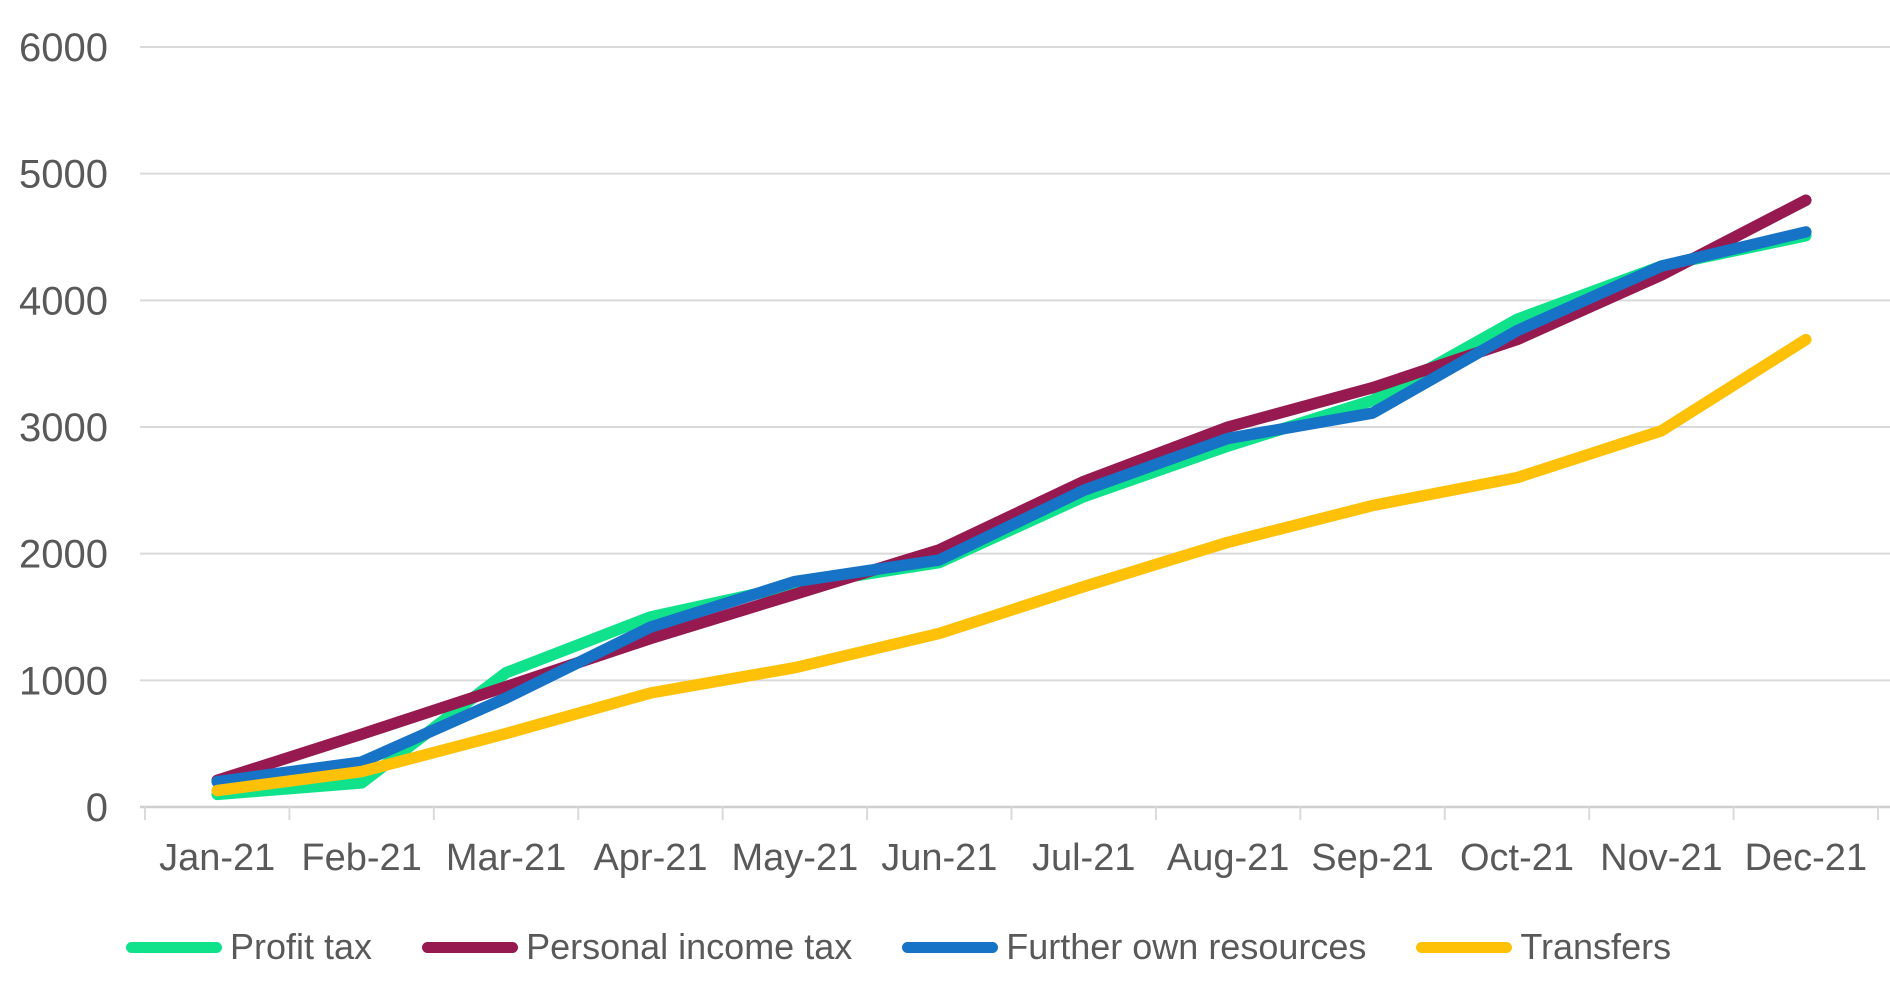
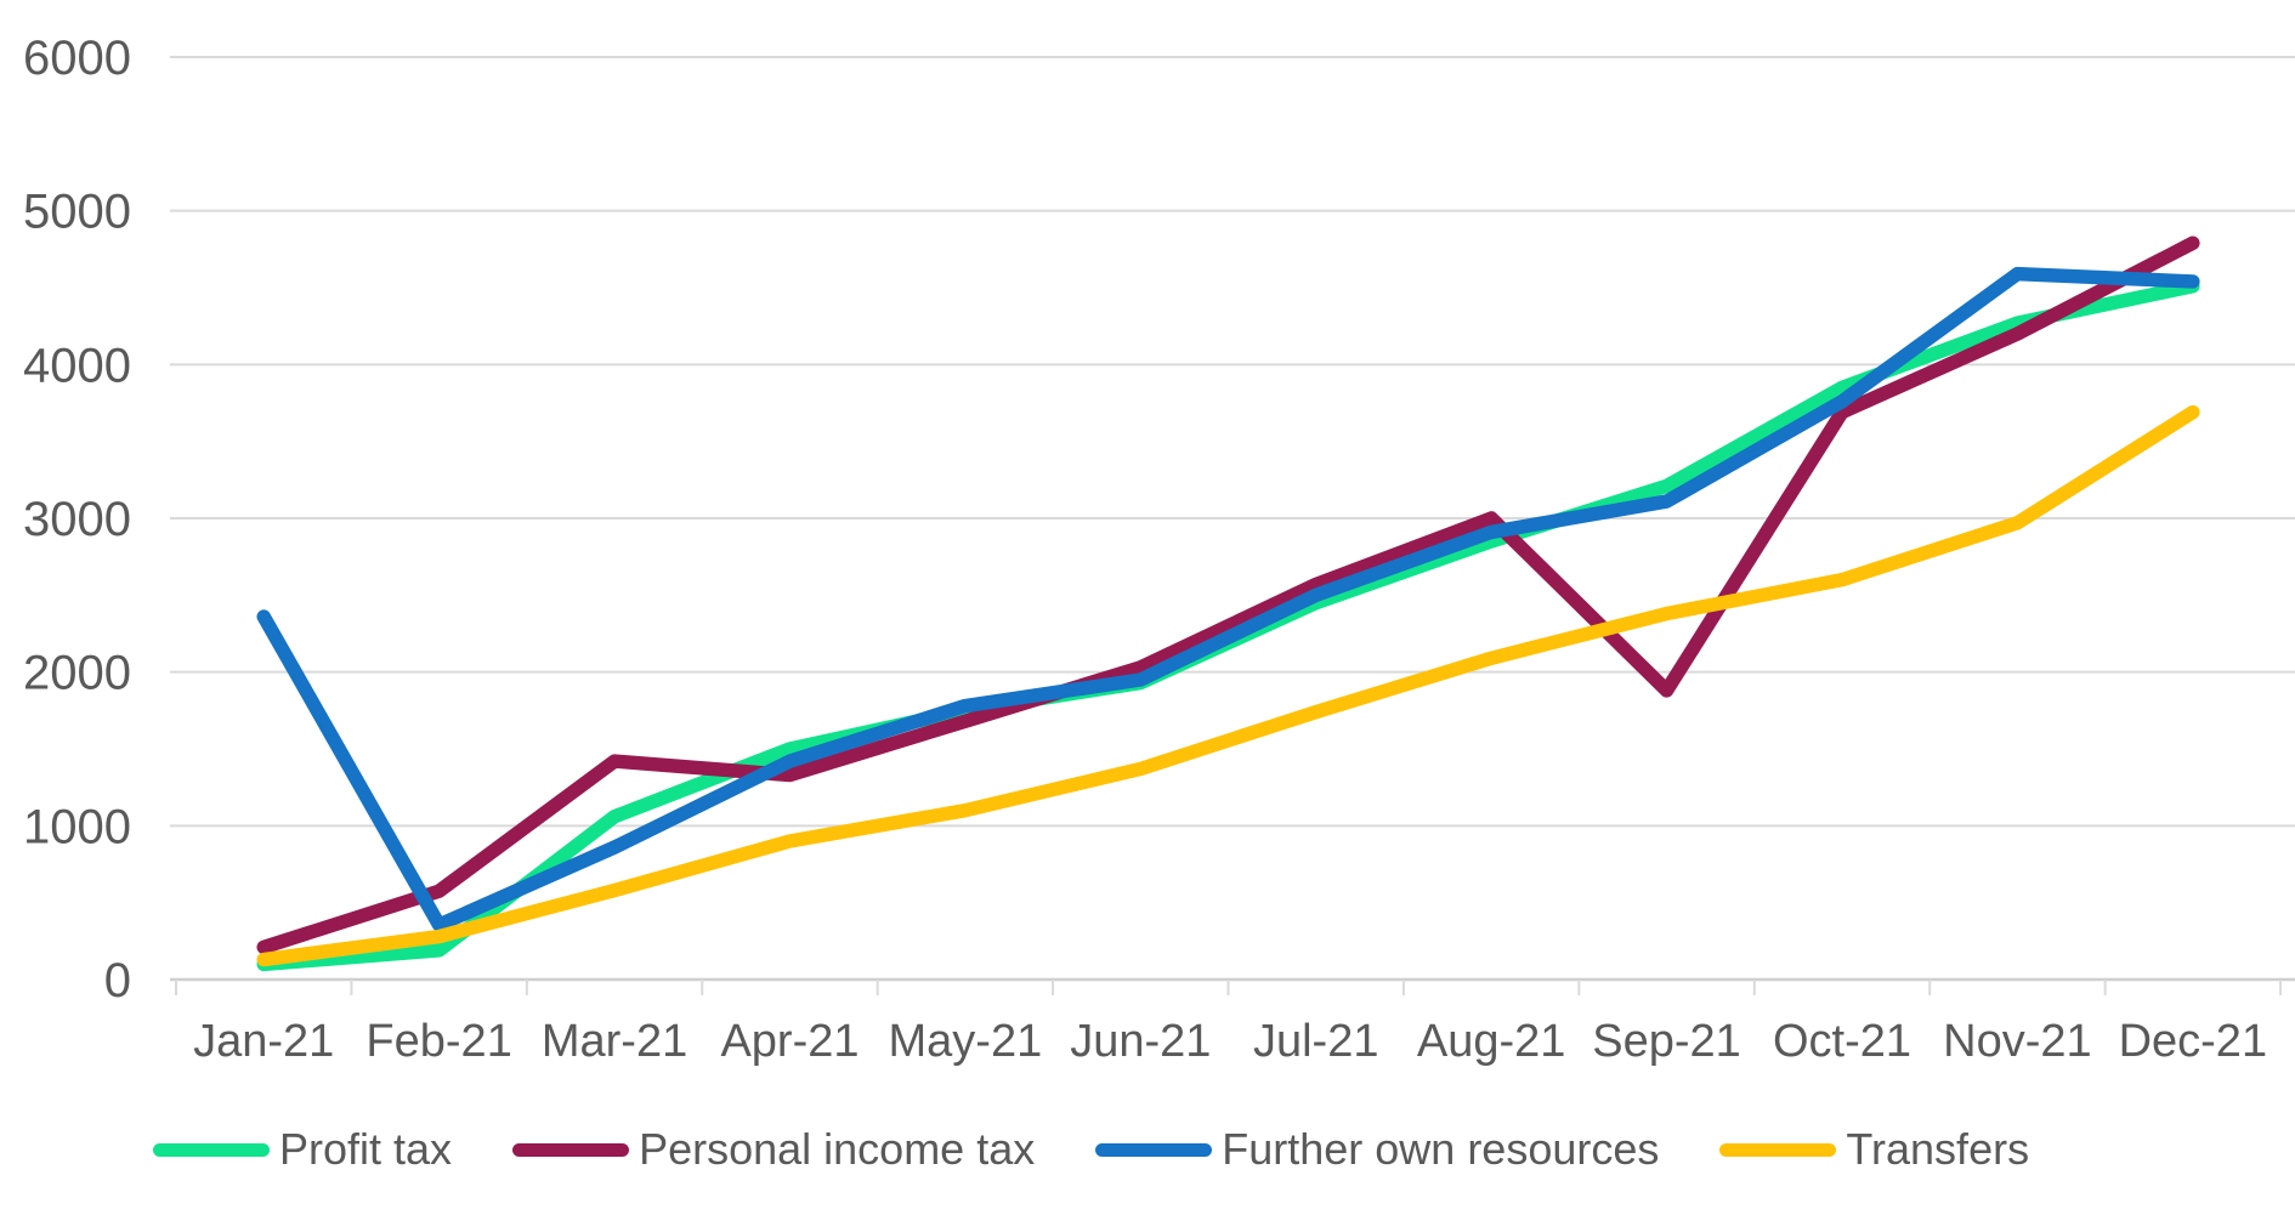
Further own resources/Jan-21: 200 -> 2360
Personal income tax/Mar-21: 950 -> 1420
Personal income tax/Sep-21: 3310 -> 1880
Further own resources/Nov-21: 4270 -> 4590
